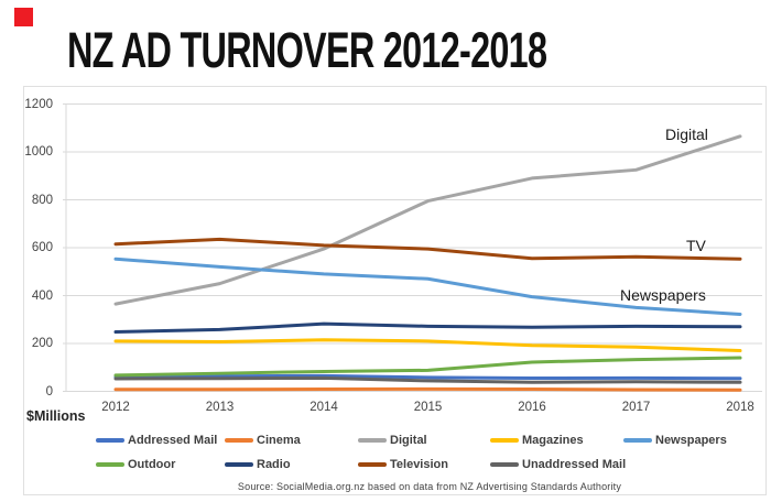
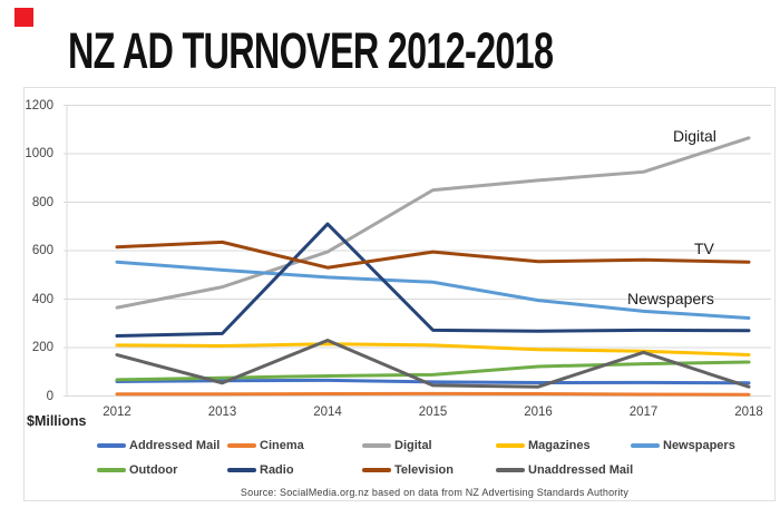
Unaddressed Mail/2012: 50 -> 170
Radio/2014: 280 -> 710
Television/2014: 610 -> 530
Unaddressed Mail/2014: 60 -> 230
Digital/2015: 800 -> 850
Unaddressed Mail/2017: 40 -> 180
